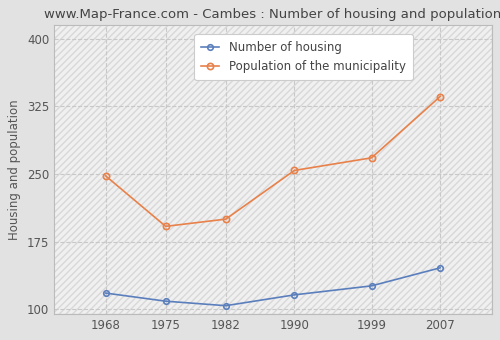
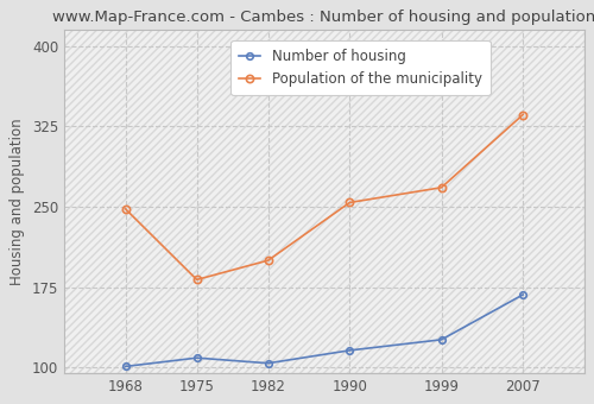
Number of housing/1968: 118 -> 101
Population of the municipality/1975: 192 -> 182
Number of housing/2007: 146 -> 168
